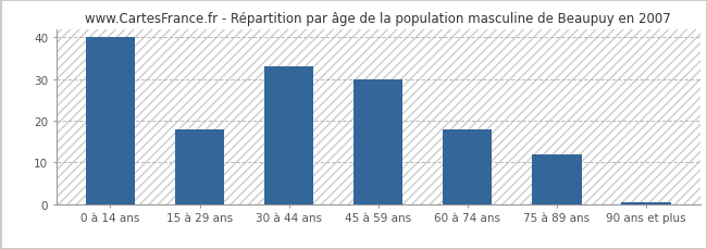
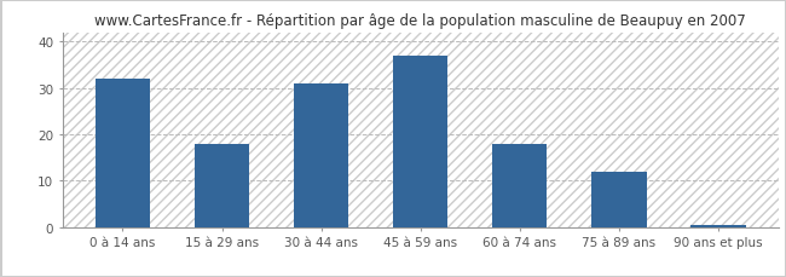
0 à 14 ans: 40.0 -> 32.0
30 à 44 ans: 33.0 -> 31.0
45 à 59 ans: 30.0 -> 37.0
